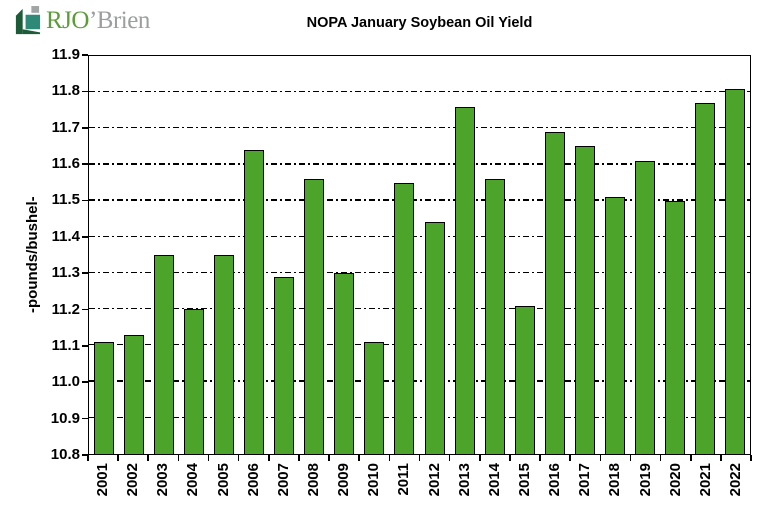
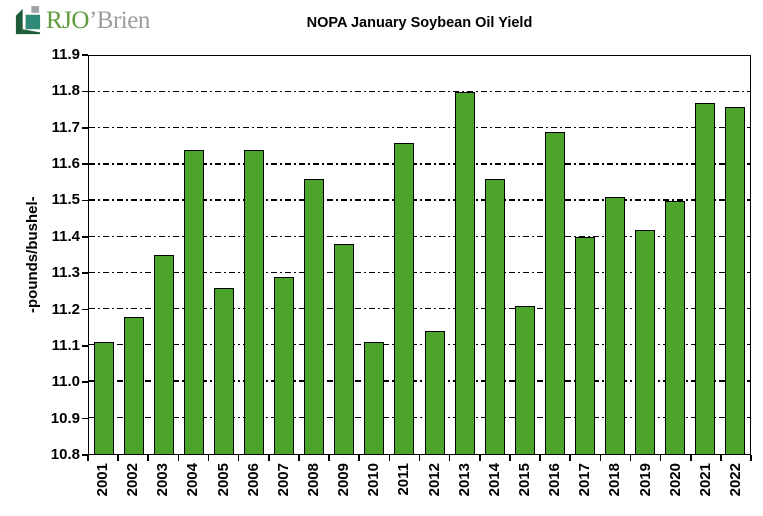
2002: 11.13 -> 11.18
2004: 11.20 -> 11.64
2005: 11.35 -> 11.26
2009: 11.30 -> 11.38
2011: 11.55 -> 11.66
2012: 11.44 -> 11.14
2013: 11.76 -> 11.80
2017: 11.65 -> 11.40
2019: 11.61 -> 11.42
2022: 11.81 -> 11.76
